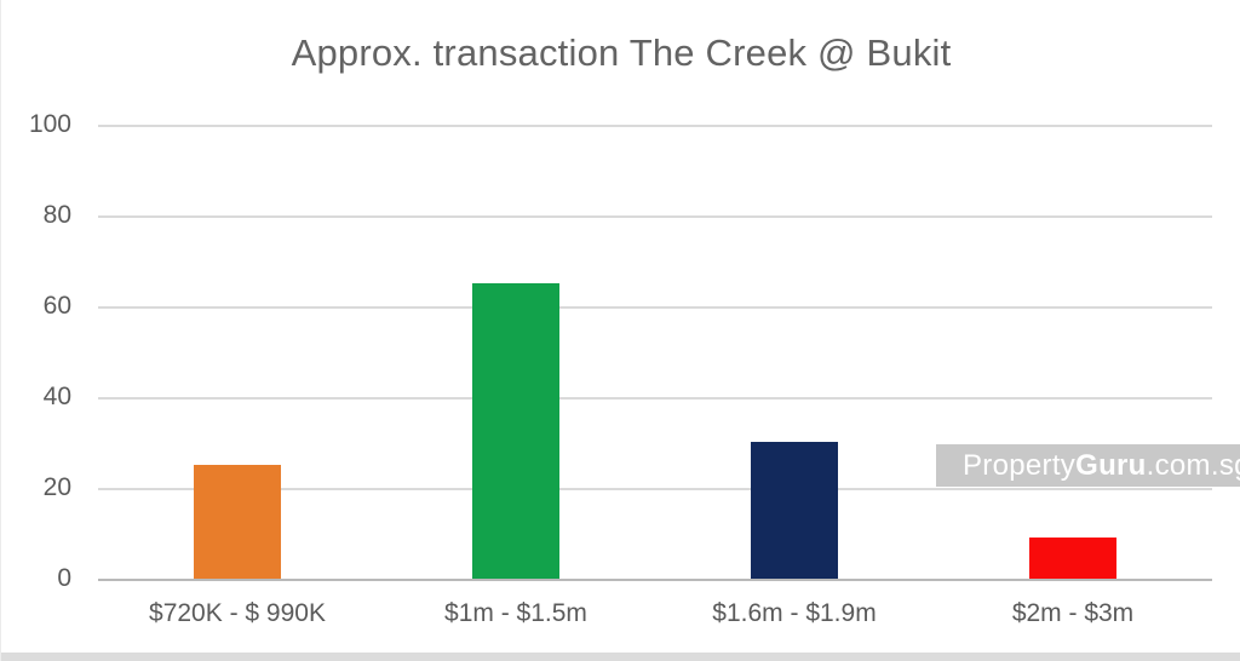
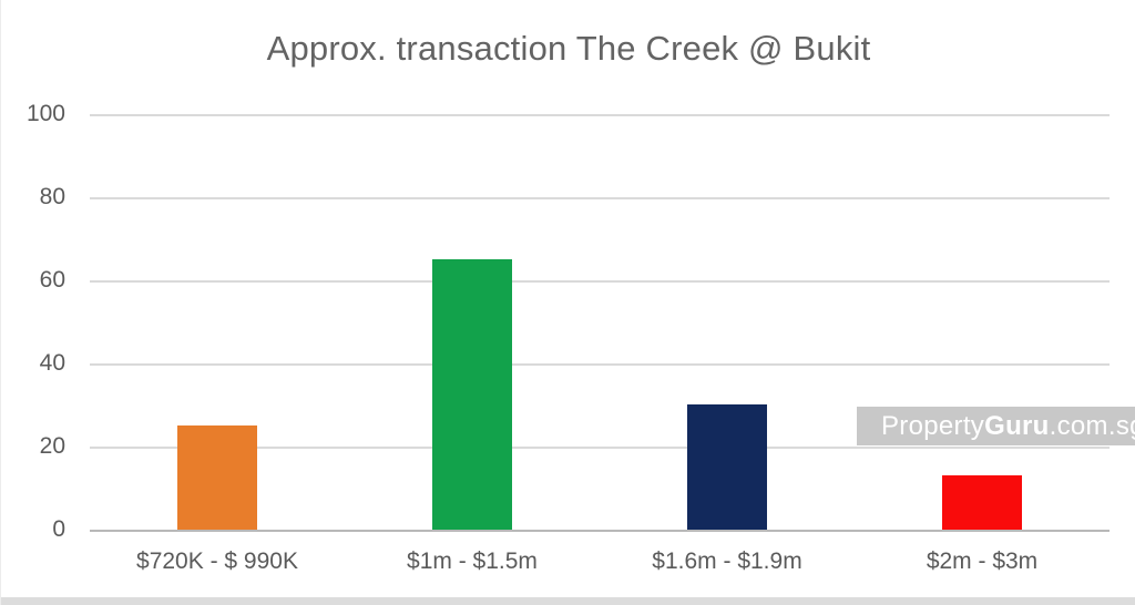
$2m - $3m: 9 -> 13
